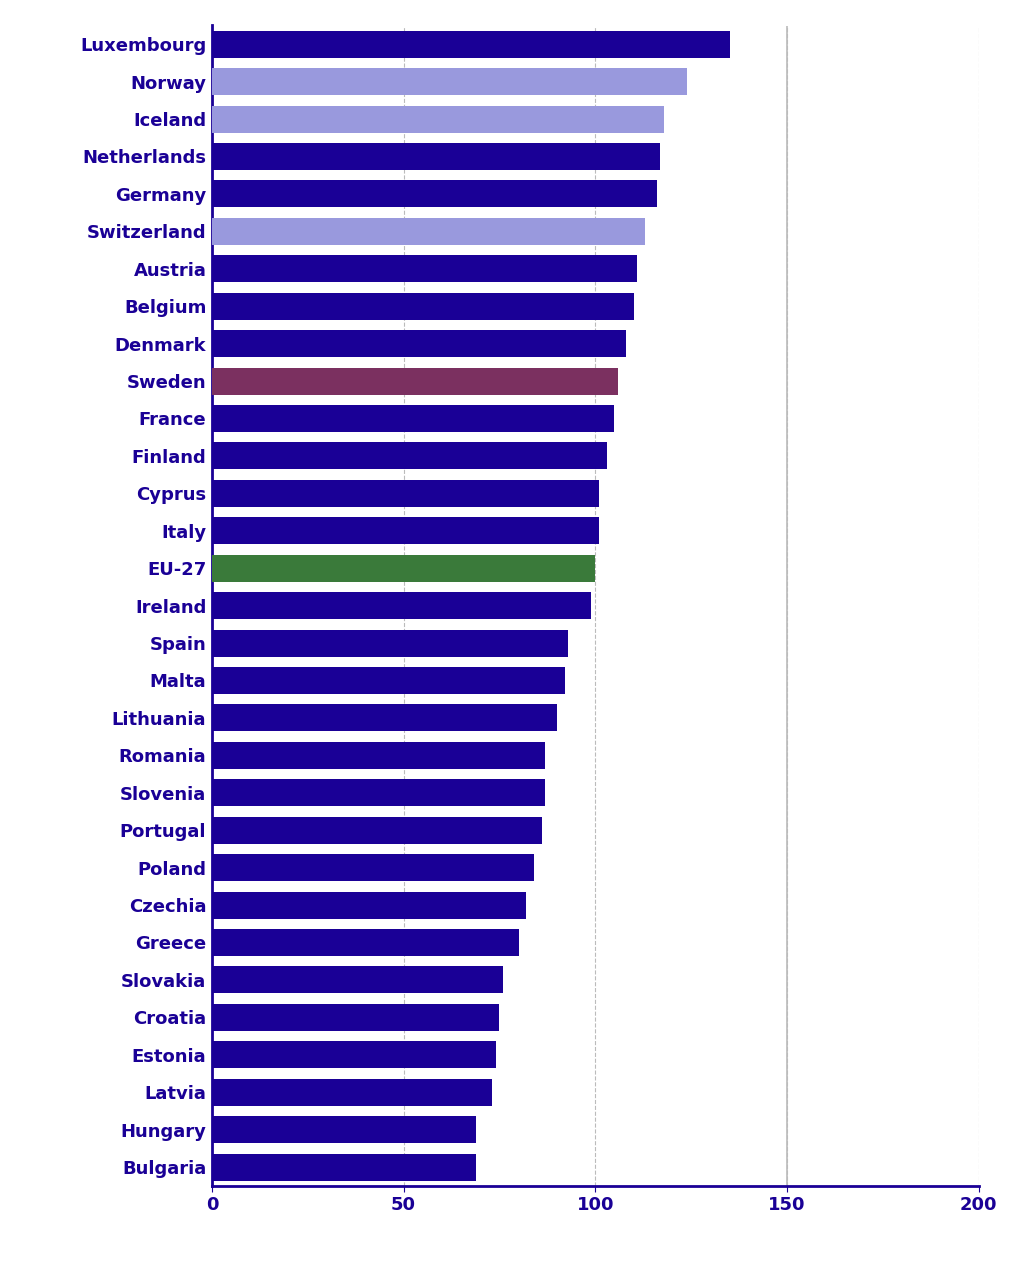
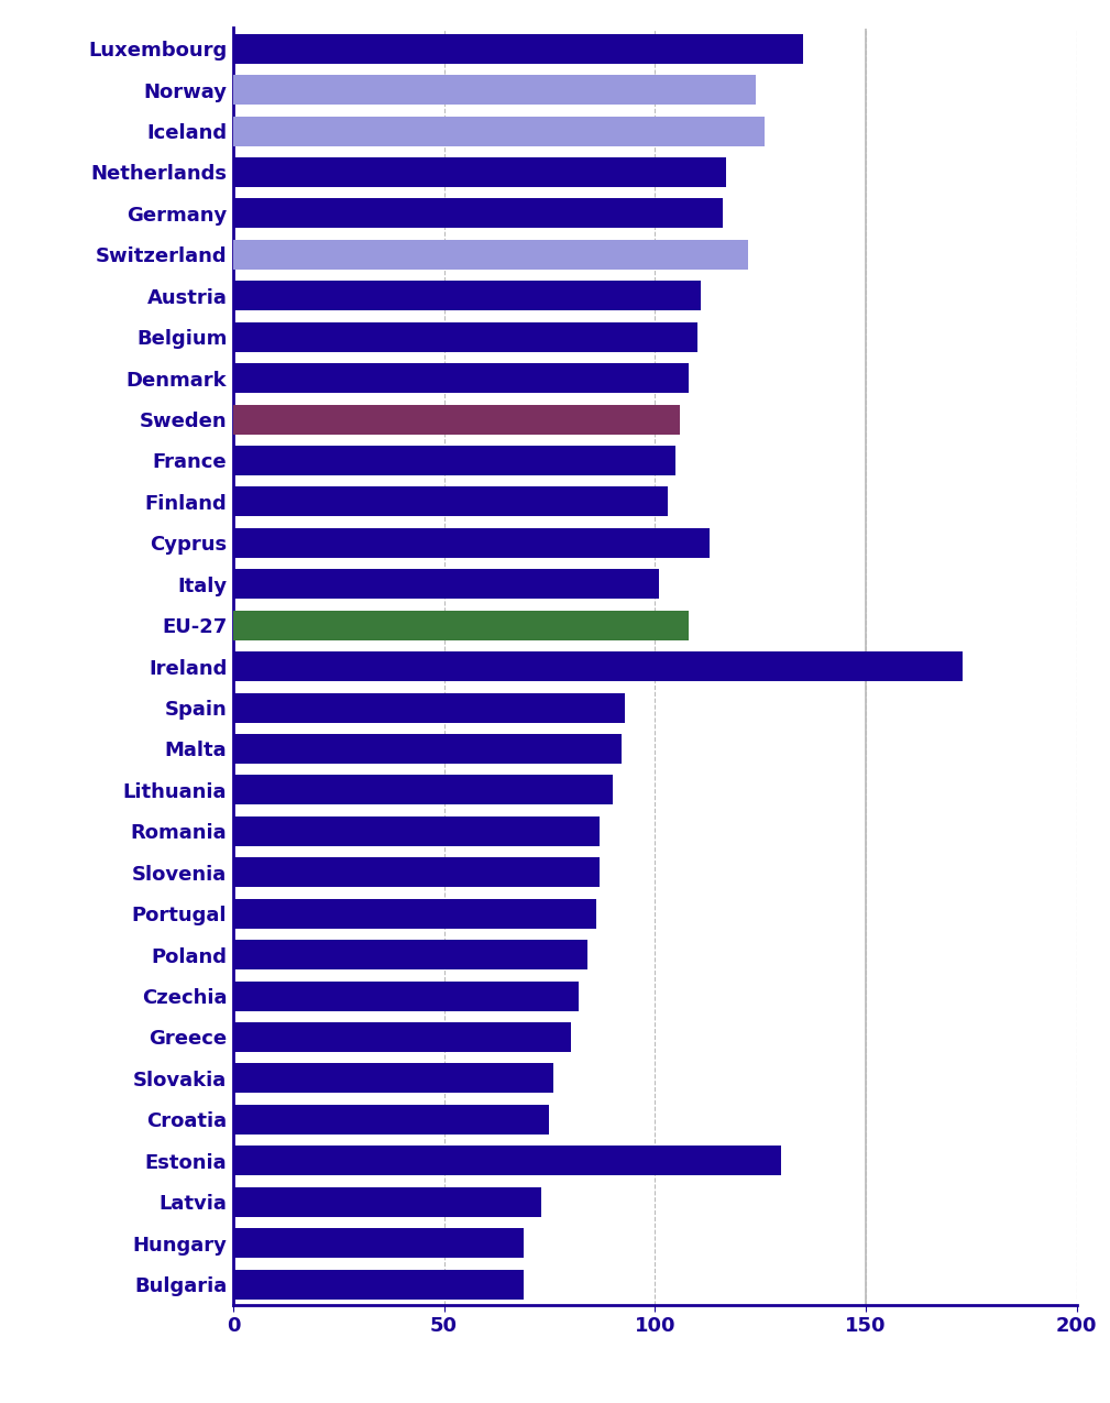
Iceland: 118 -> 126
Switzerland: 113 -> 122
Cyprus: 101 -> 113
EU-27: 100 -> 108
Ireland: 99 -> 173
Estonia: 74 -> 130
